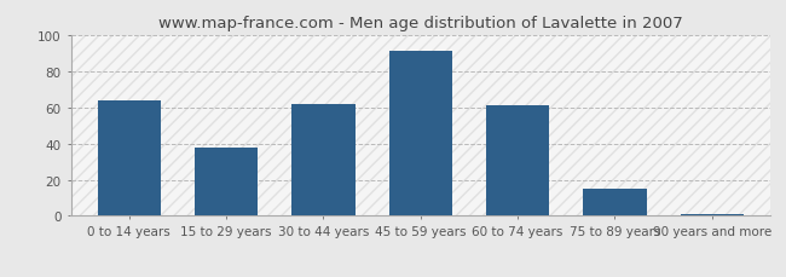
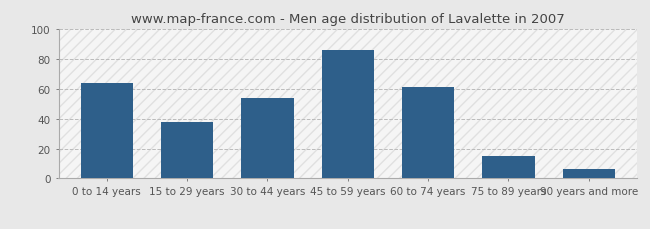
30 to 44 years: 62 -> 54
45 to 59 years: 91 -> 86
90 years and more: 1 -> 6
